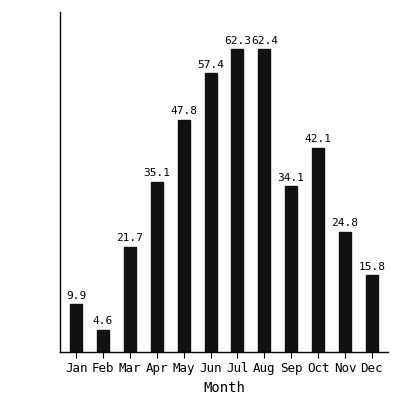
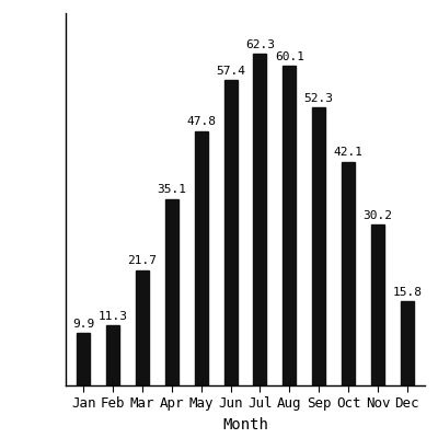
Feb: 4.6 -> 11.3
Aug: 62.4 -> 60.1
Sep: 34.1 -> 52.3
Nov: 24.8 -> 30.2
